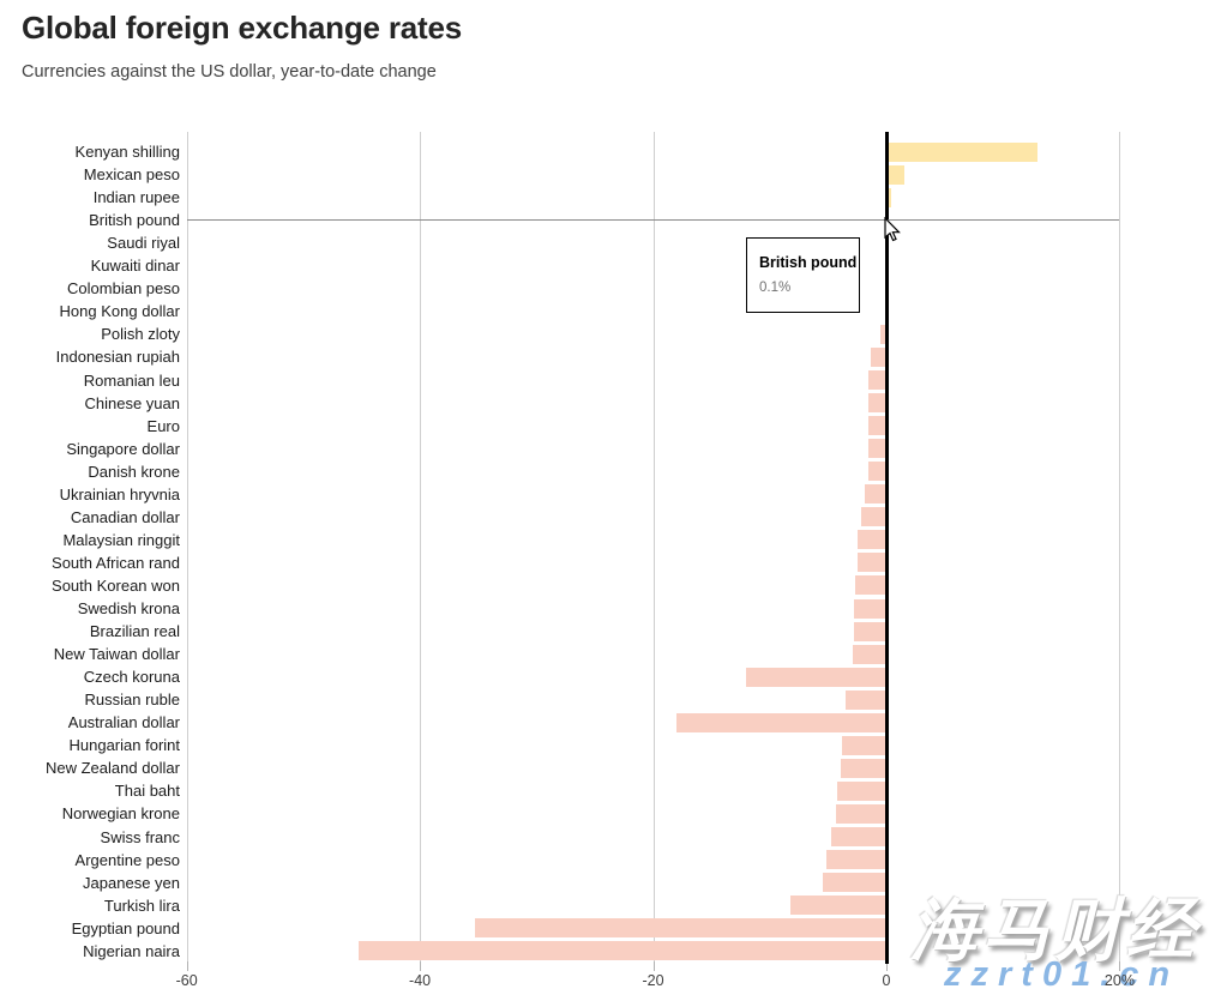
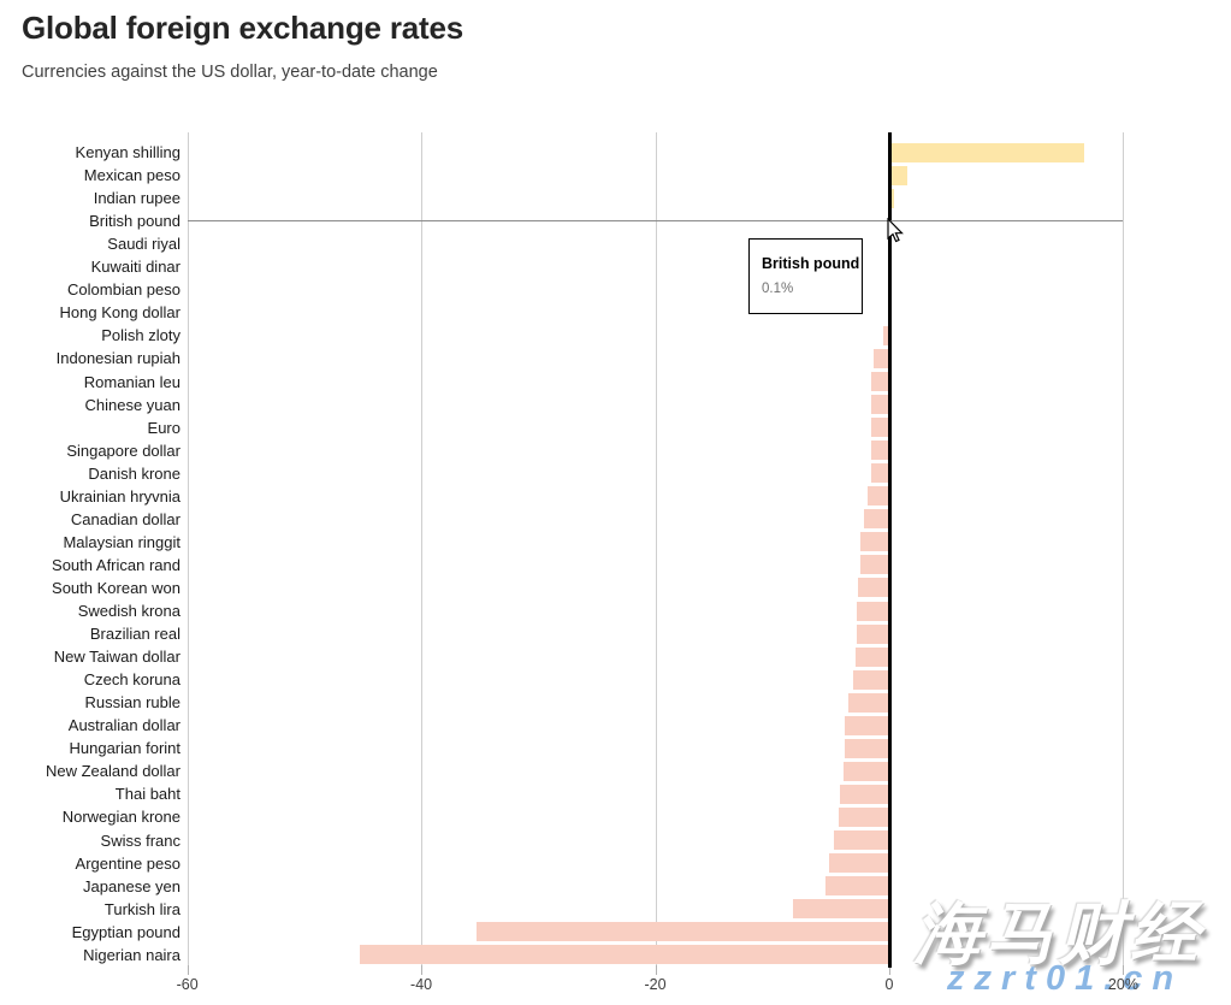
Kenyan shilling: 13% -> 17%
Czech koruna: -12% -> -3%
Australian dollar: -18% -> -4%
